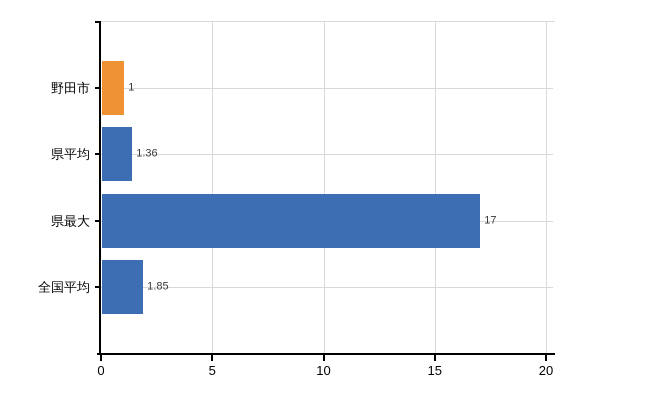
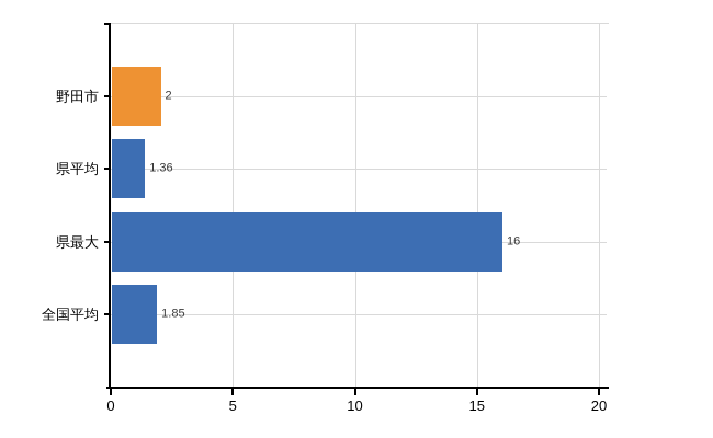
野田市: 1 -> 2
県最大: 17 -> 16
